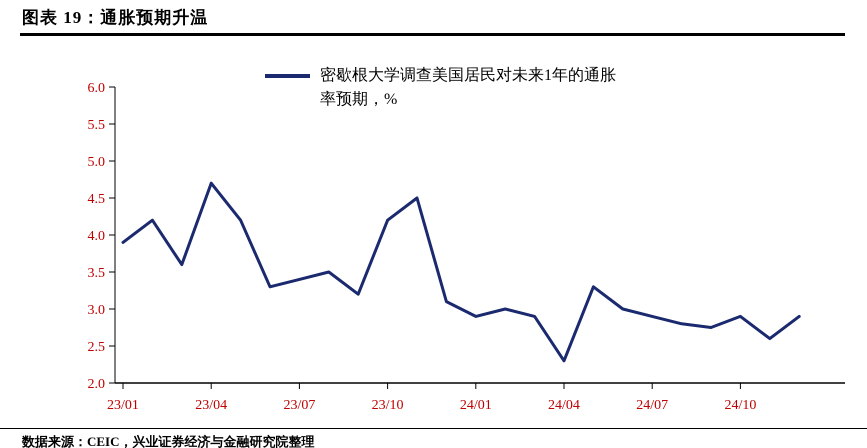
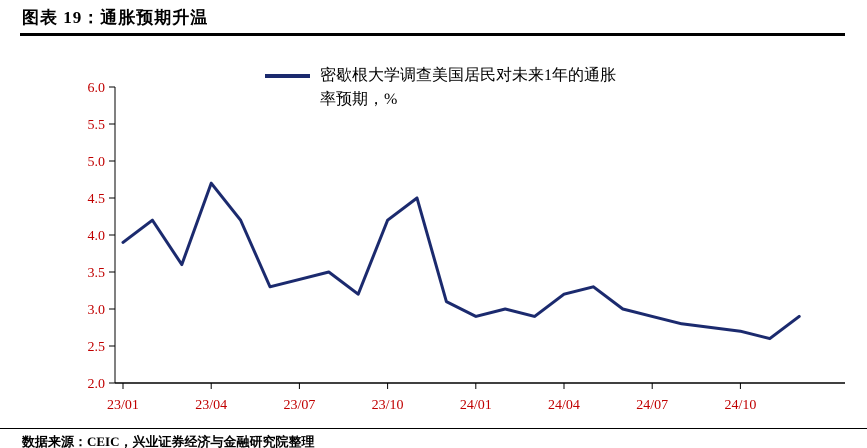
24/04: 2.3 -> 3.2
24/10: 2.9 -> 2.7
